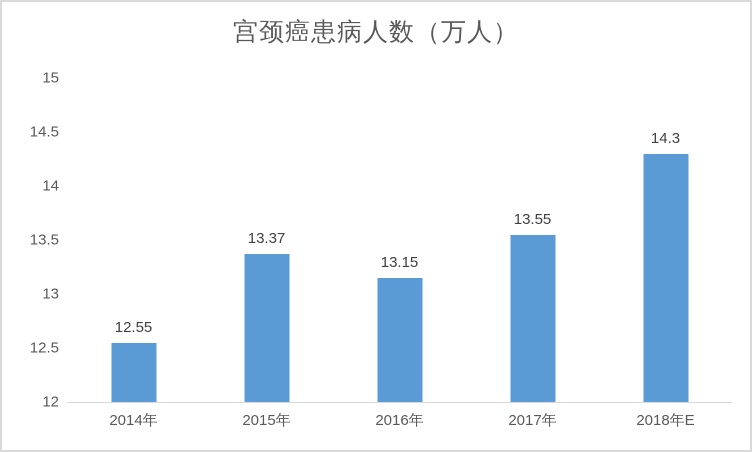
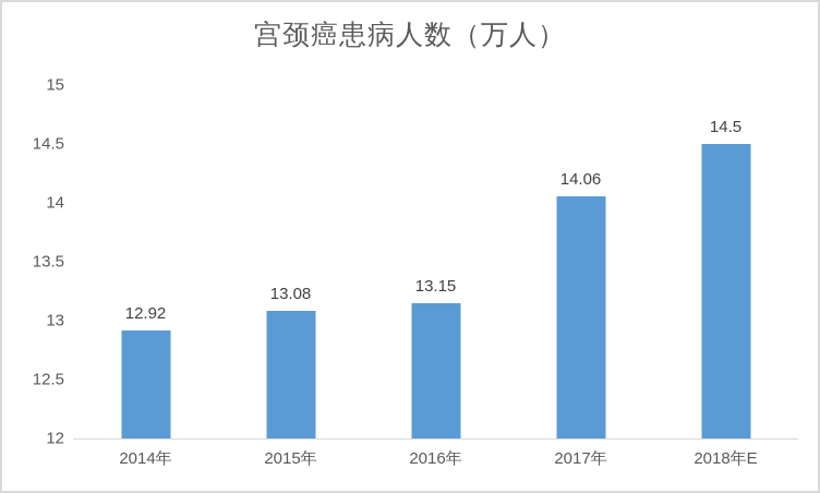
2014年: 12.55 -> 12.92
2015年: 13.37 -> 13.08
2017年: 13.55 -> 14.06
2018年E: 14.3 -> 14.5
